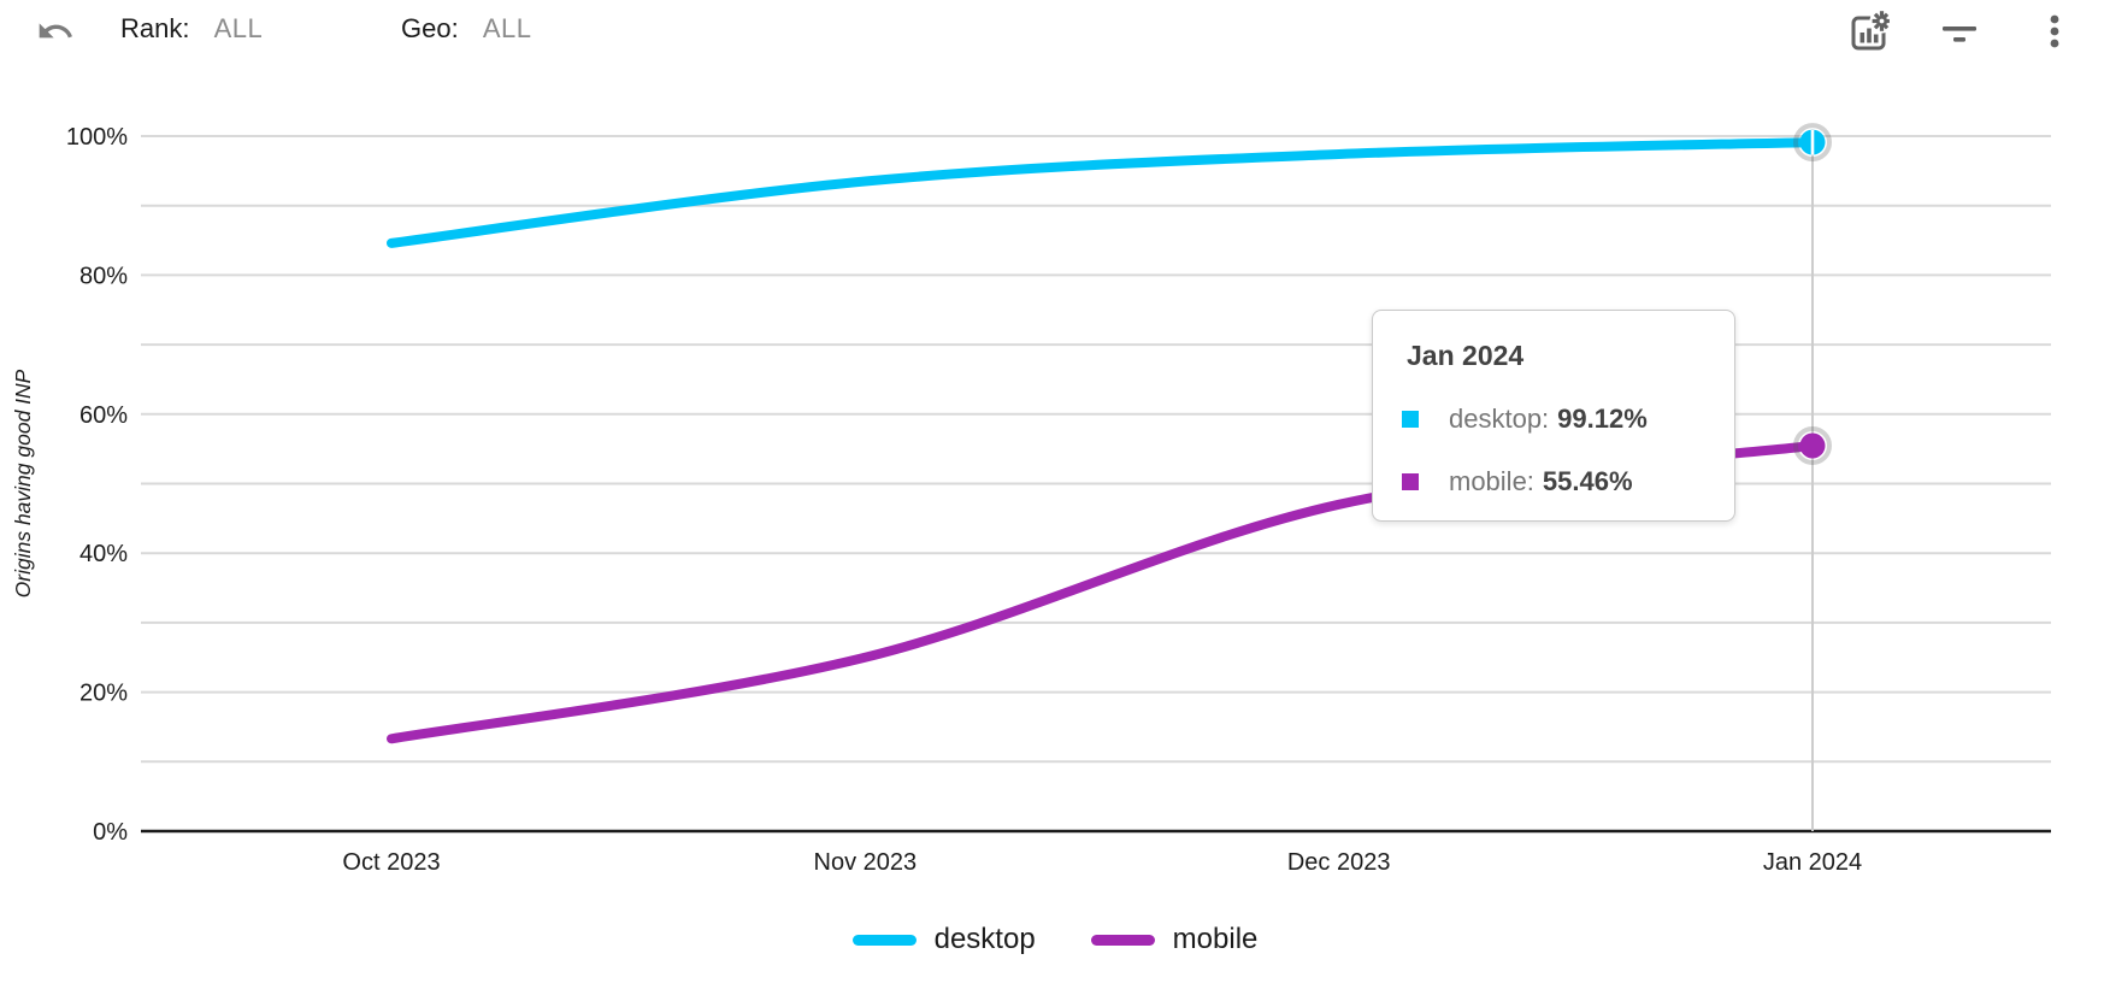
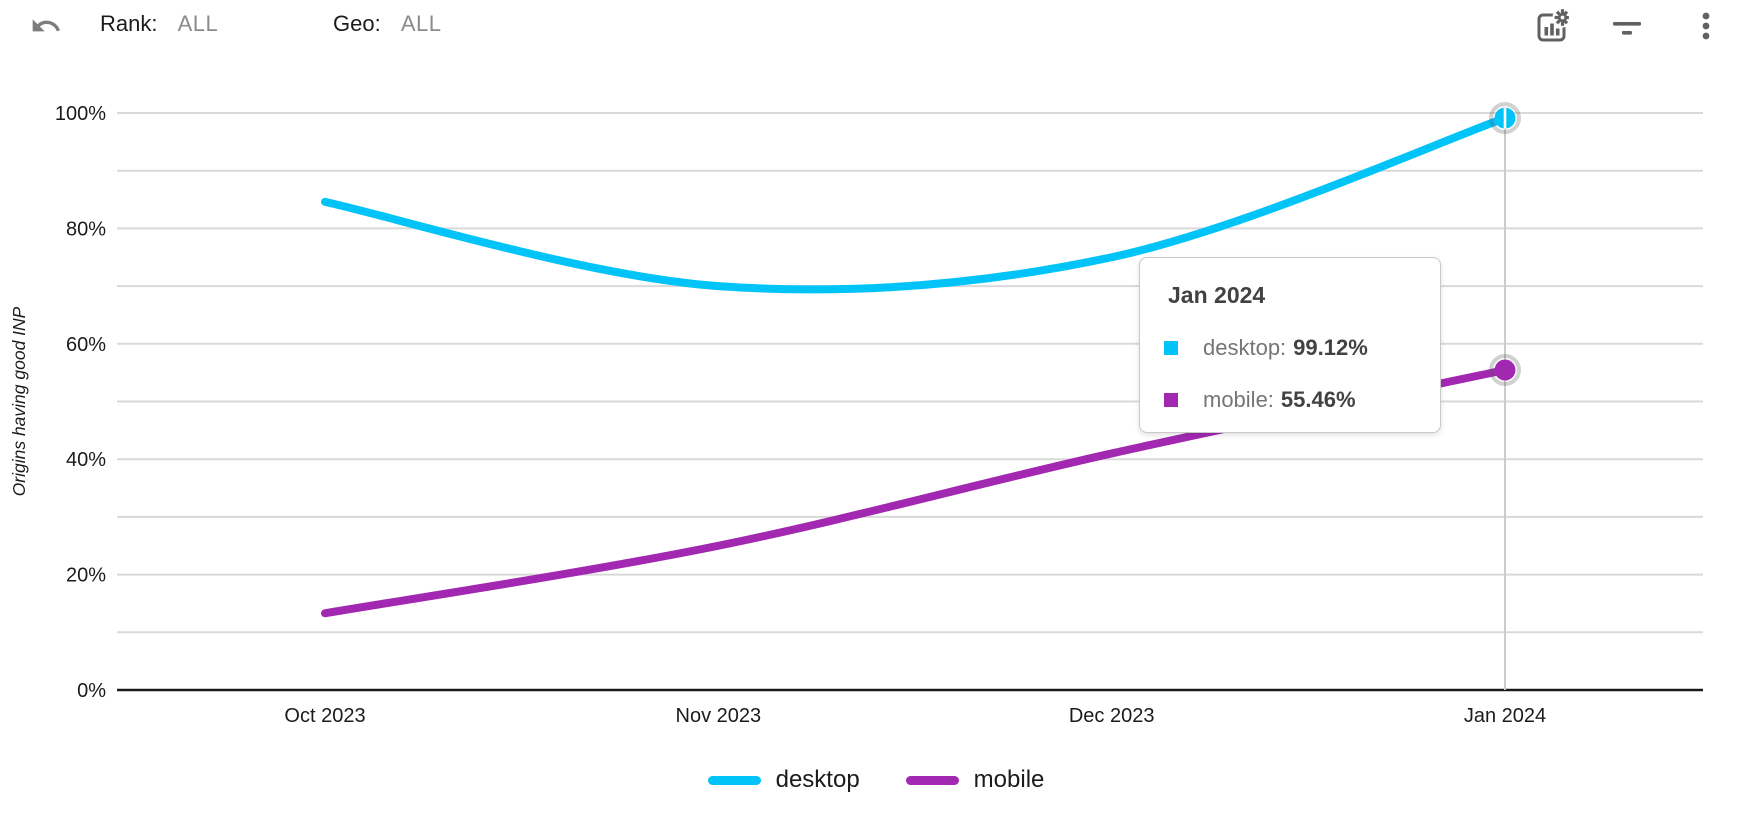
desktop/Nov 2023: 94% -> 70%
desktop/Dec 2023: 97% -> 75%
mobile/Dec 2023: 47% -> 41%
